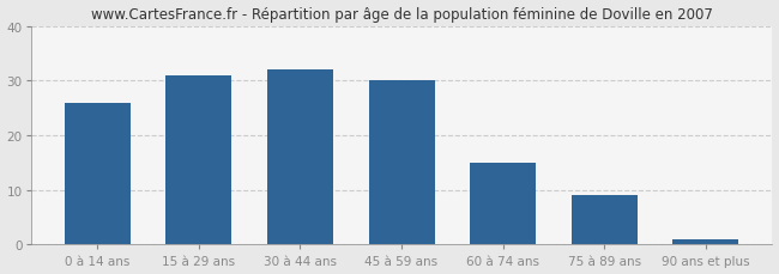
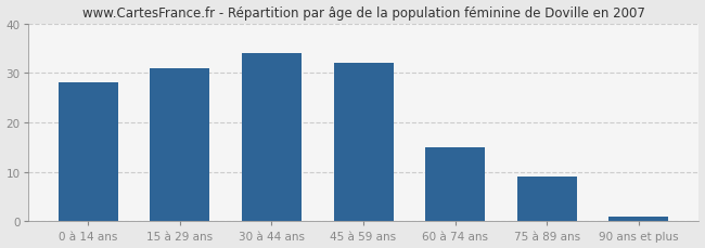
0 à 14 ans: 26 -> 28
30 à 44 ans: 32 -> 34
45 à 59 ans: 30 -> 32
